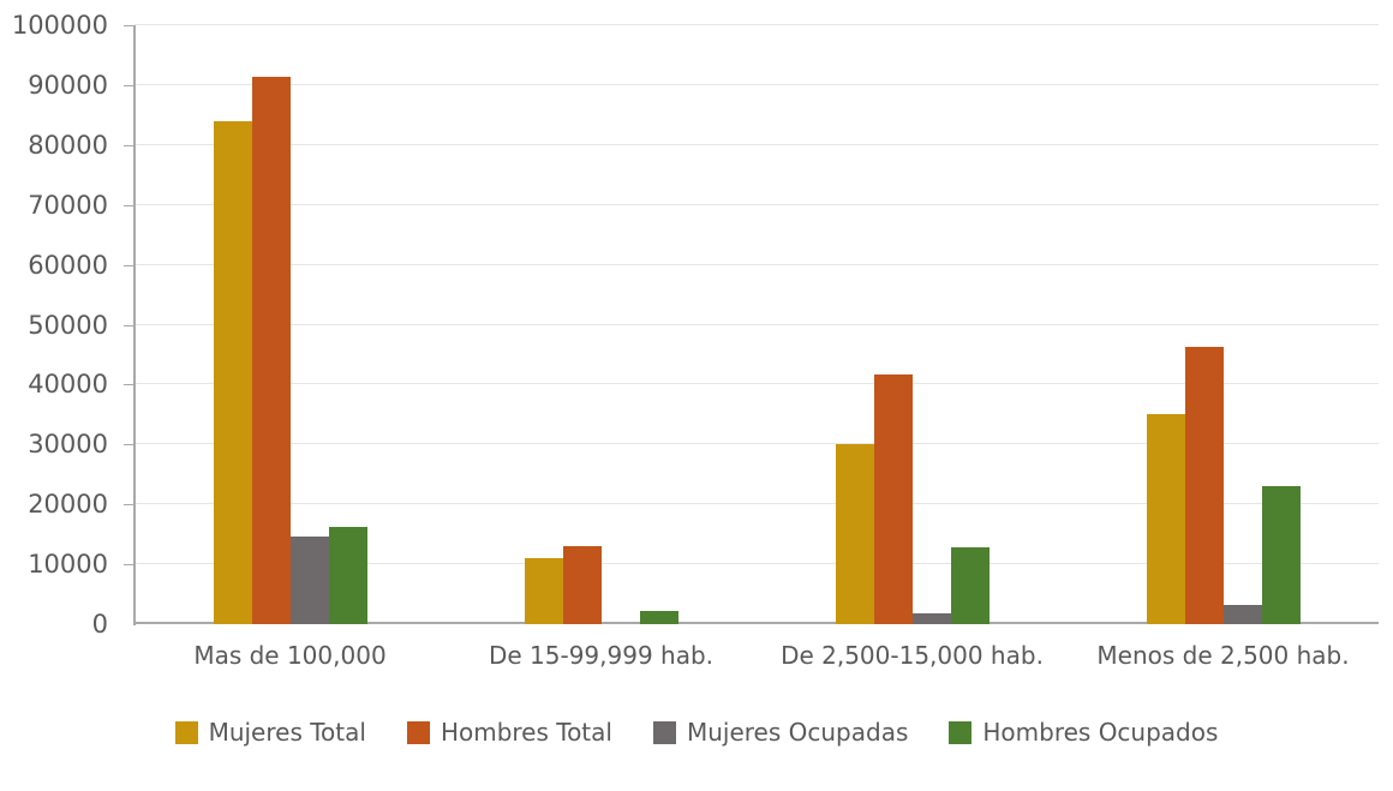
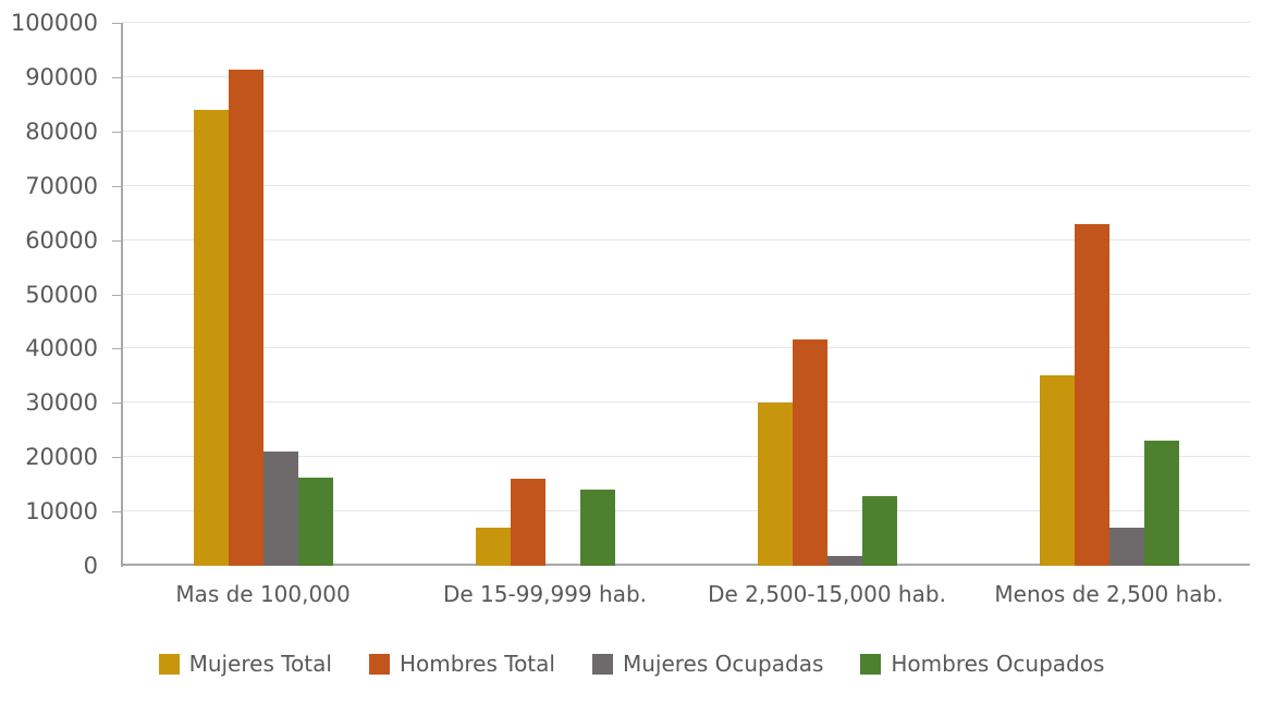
Mujeres Ocupadas/Mas de 100,000: 15000 -> 21000
Mujeres Total/De 15-99,999 hab.: 11000 -> 7000
Hombres Total/De 15-99,999 hab.: 13000 -> 16000
Hombres Ocupados/De 15-99,999 hab.: 2000 -> 14000
Hombres Total/Menos de 2,500 hab.: 46000 -> 63000
Mujeres Ocupadas/Menos de 2,500 hab.: 3000 -> 7000
